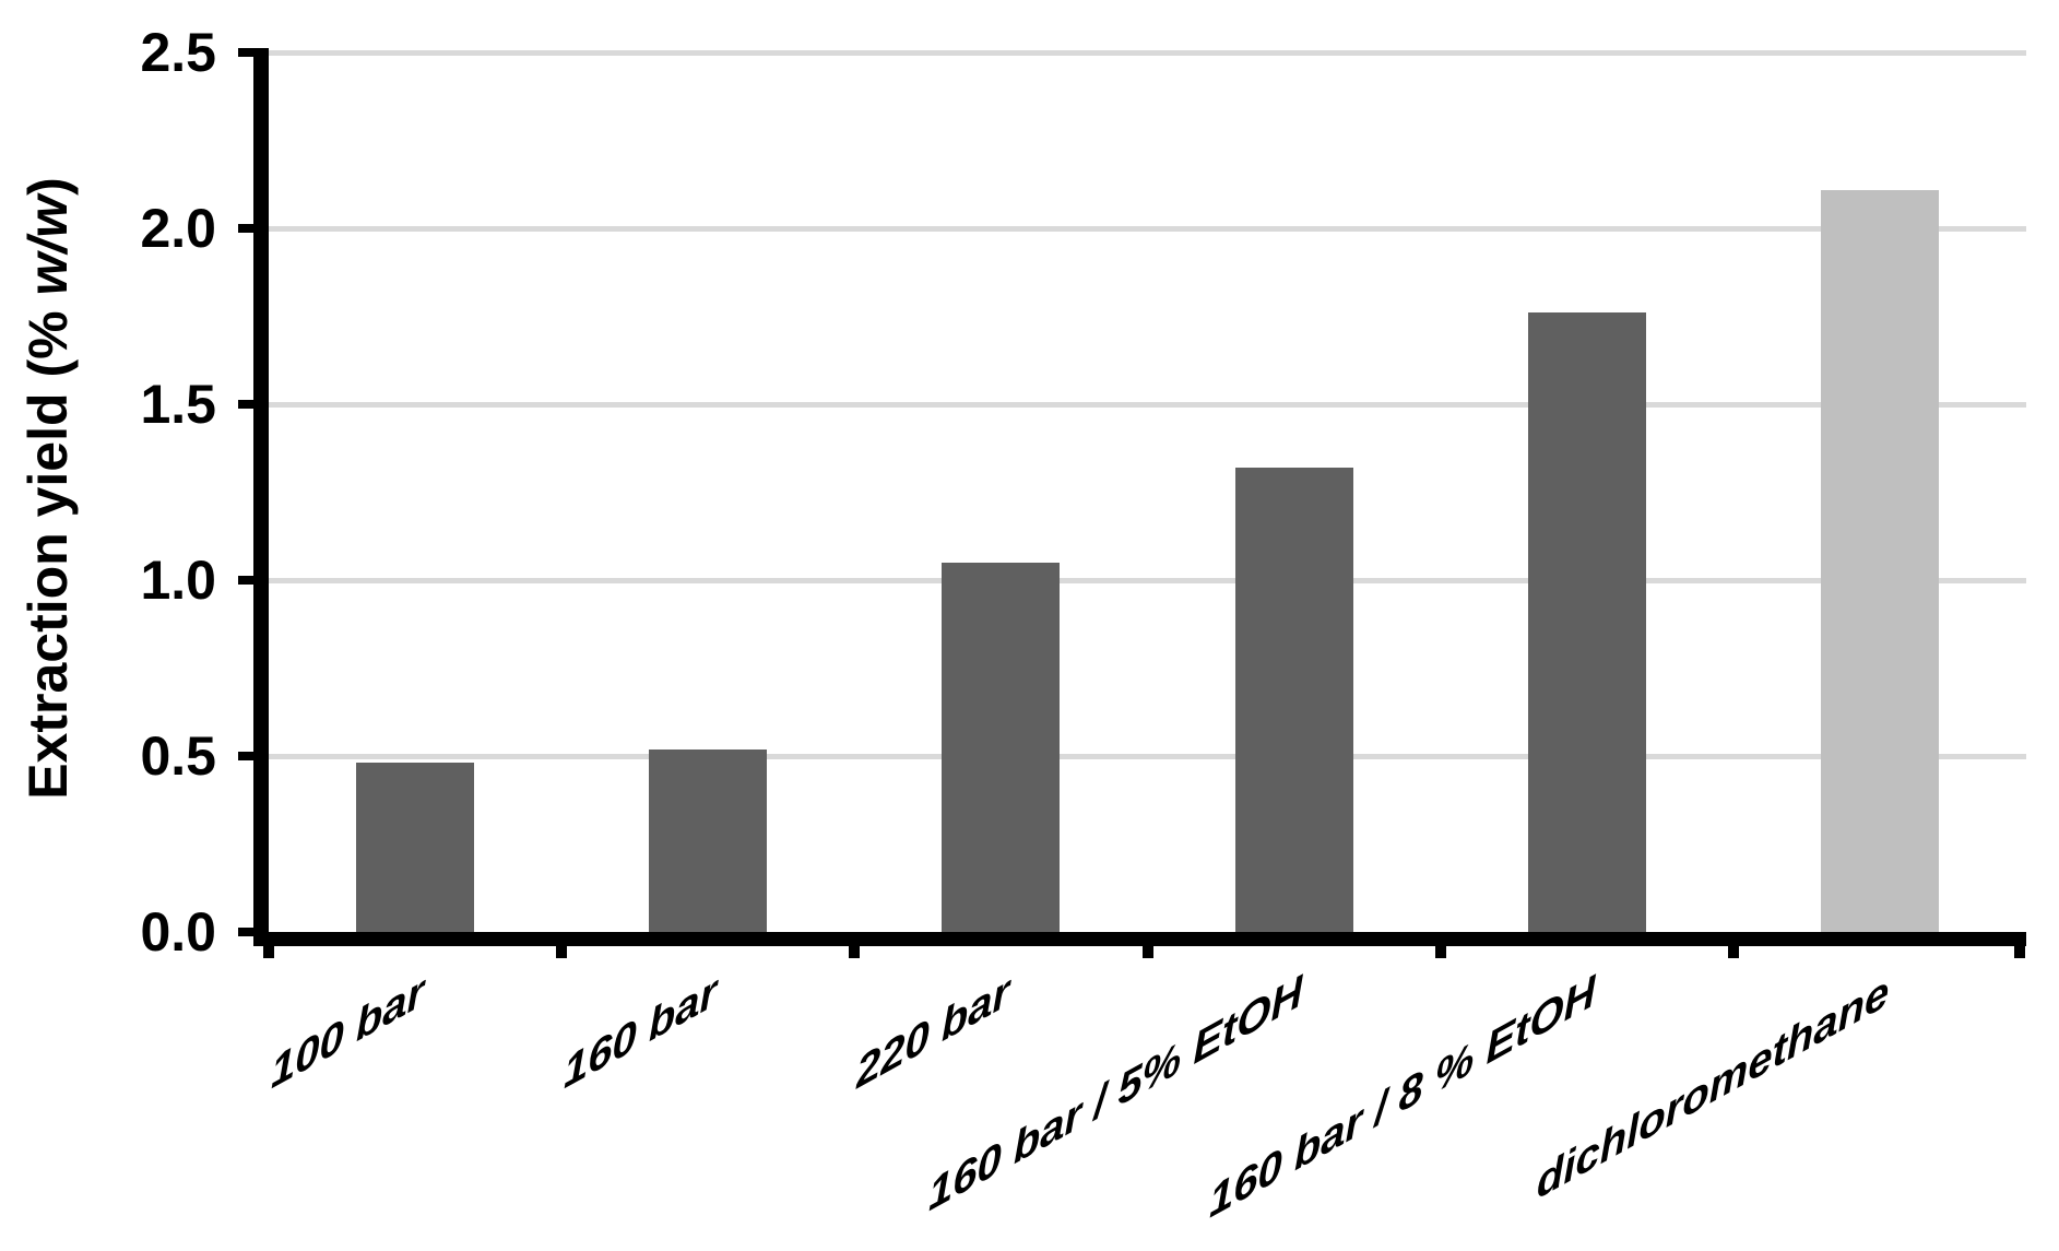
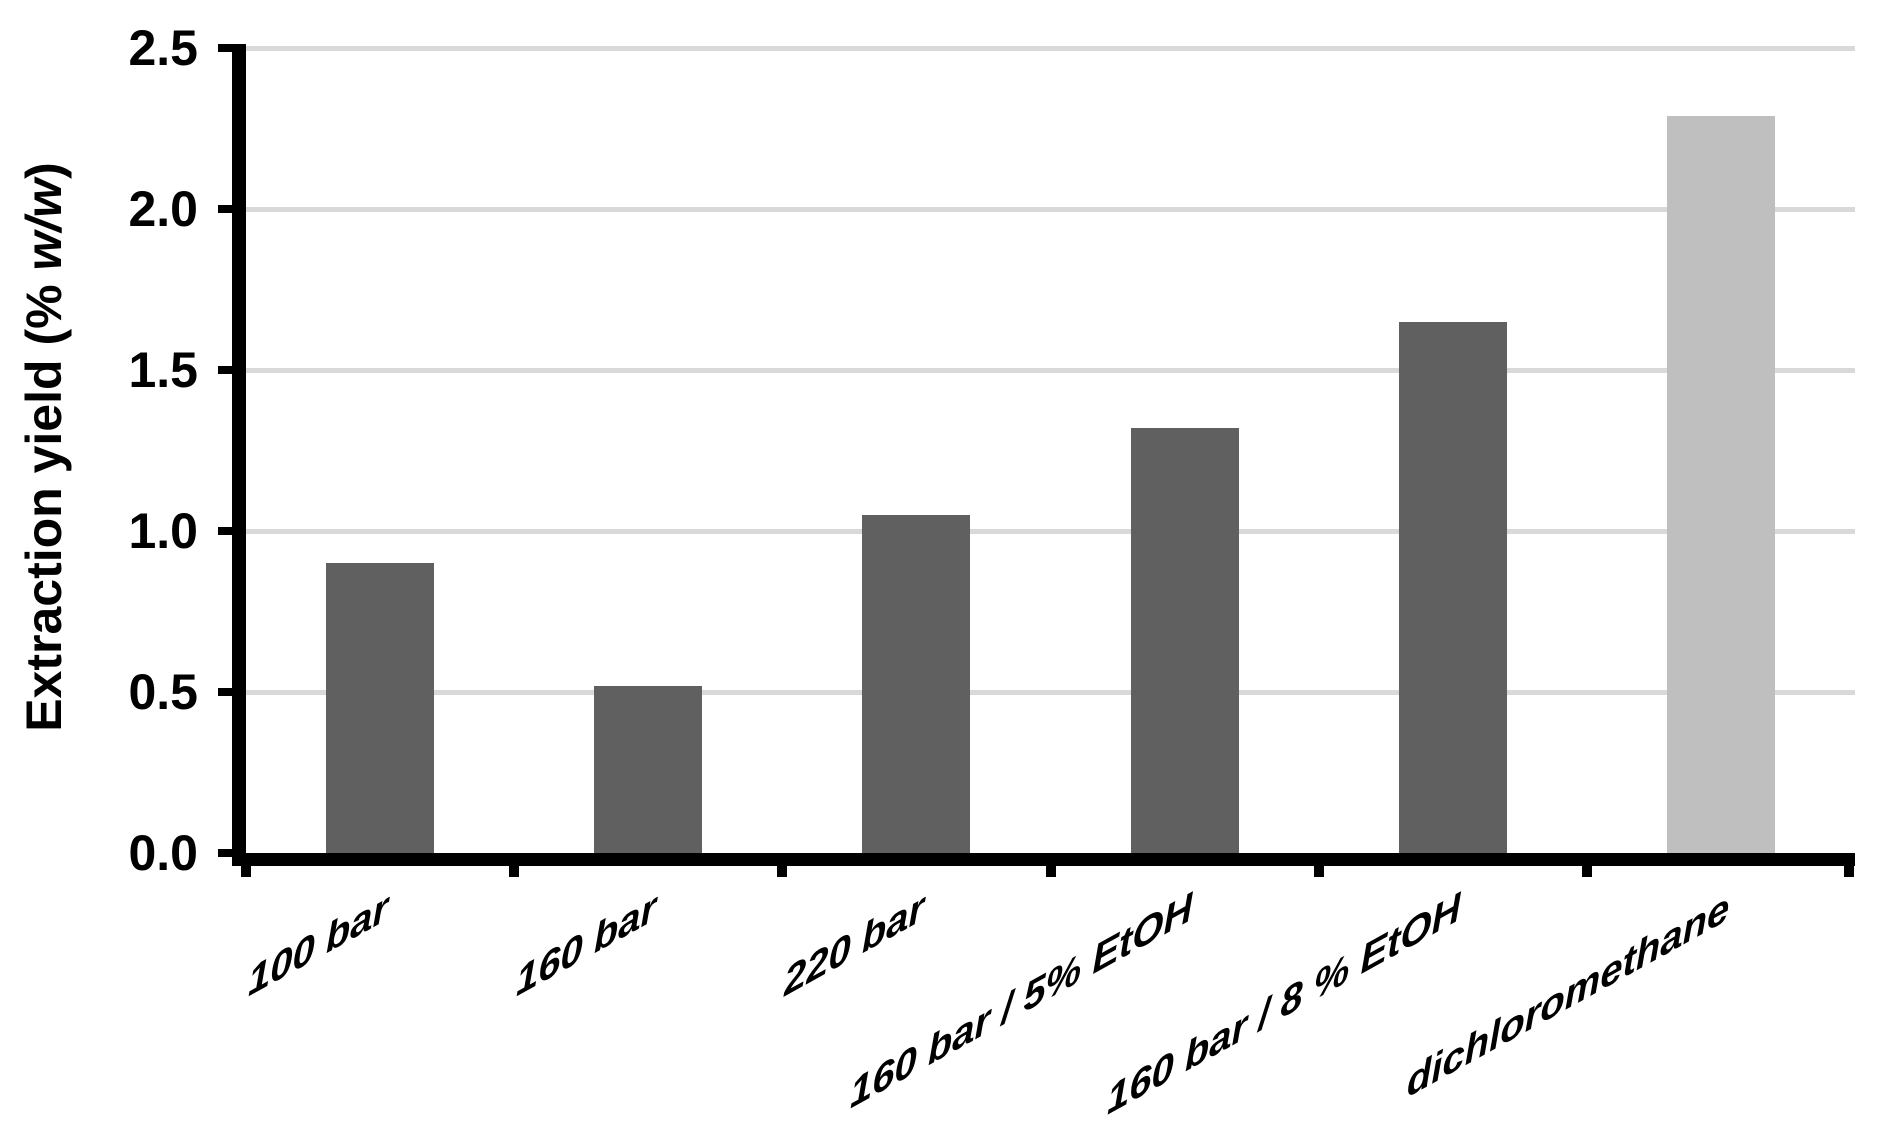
100 bar: 0.48 -> 0.90
160 bar / 8 % EtOH: 1.76 -> 1.65
dichloromethane: 2.11 -> 2.29
